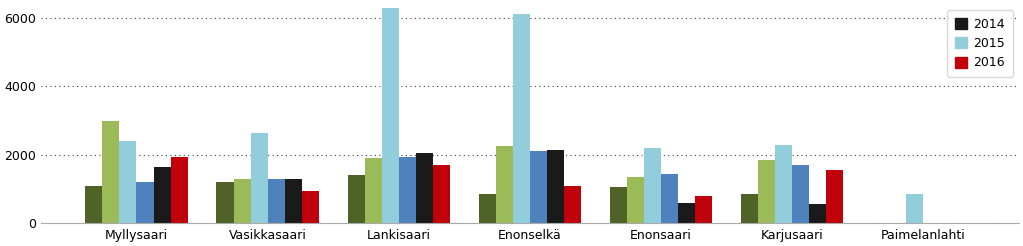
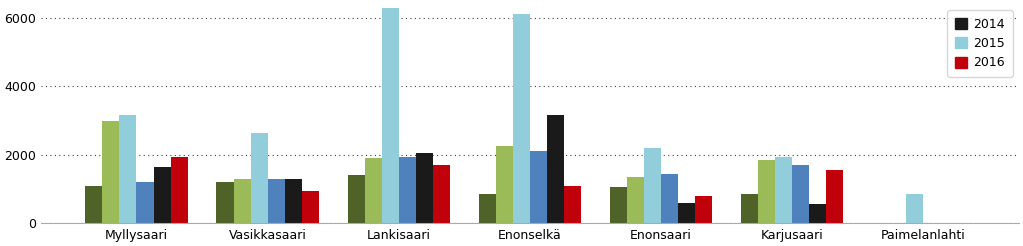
2015/Myllysaari: 2400 -> 3150
2014/Enonselkä: 2150 -> 3150
2015/Karjusaari: 2300 -> 1950
